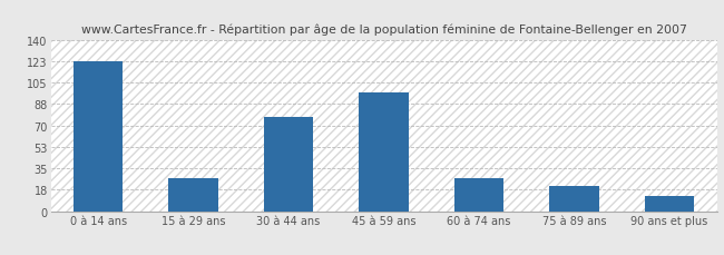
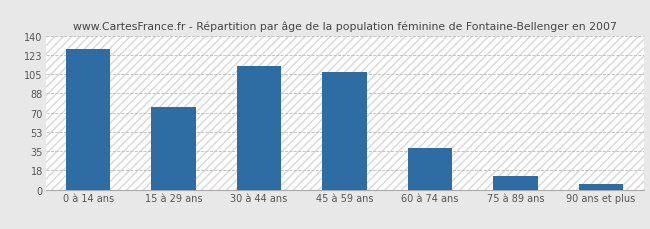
0 à 14 ans: 123 -> 128
15 à 29 ans: 27 -> 75
30 à 44 ans: 77 -> 113
45 à 59 ans: 97 -> 107
60 à 74 ans: 27 -> 38
75 à 89 ans: 21 -> 13
90 ans et plus: 13 -> 5
